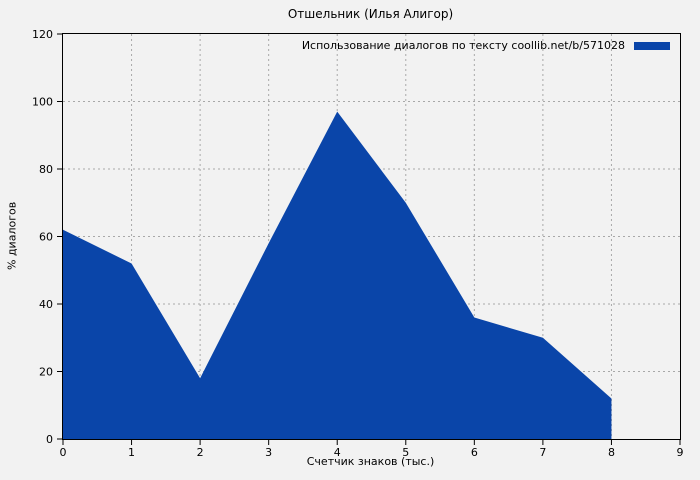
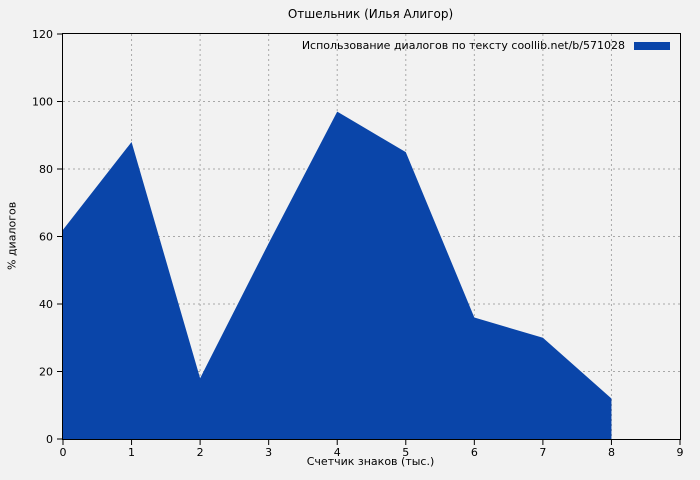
1: 52 -> 88
5: 70 -> 85
